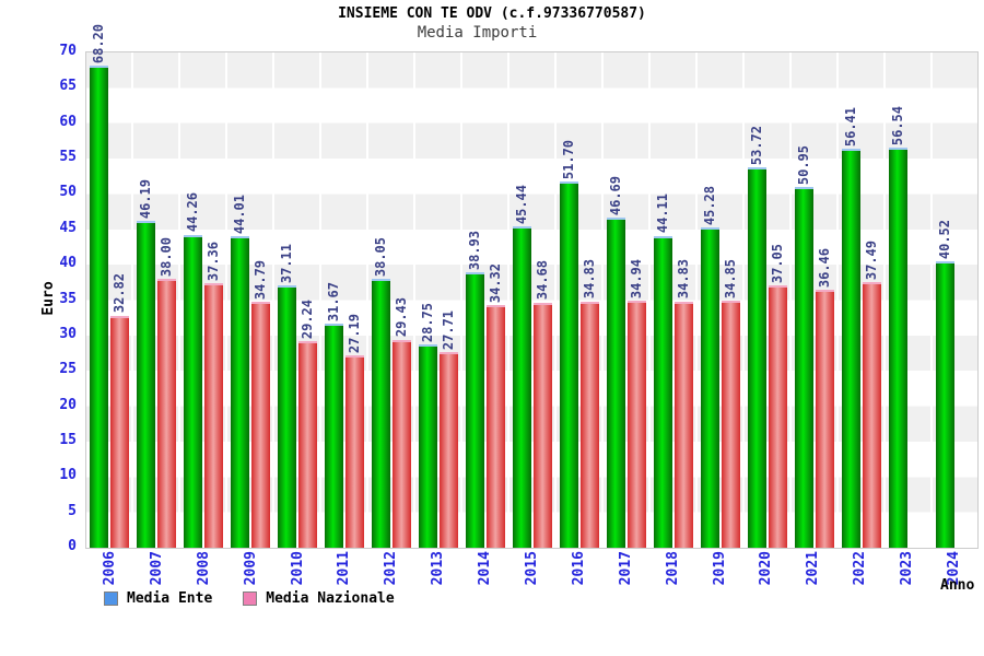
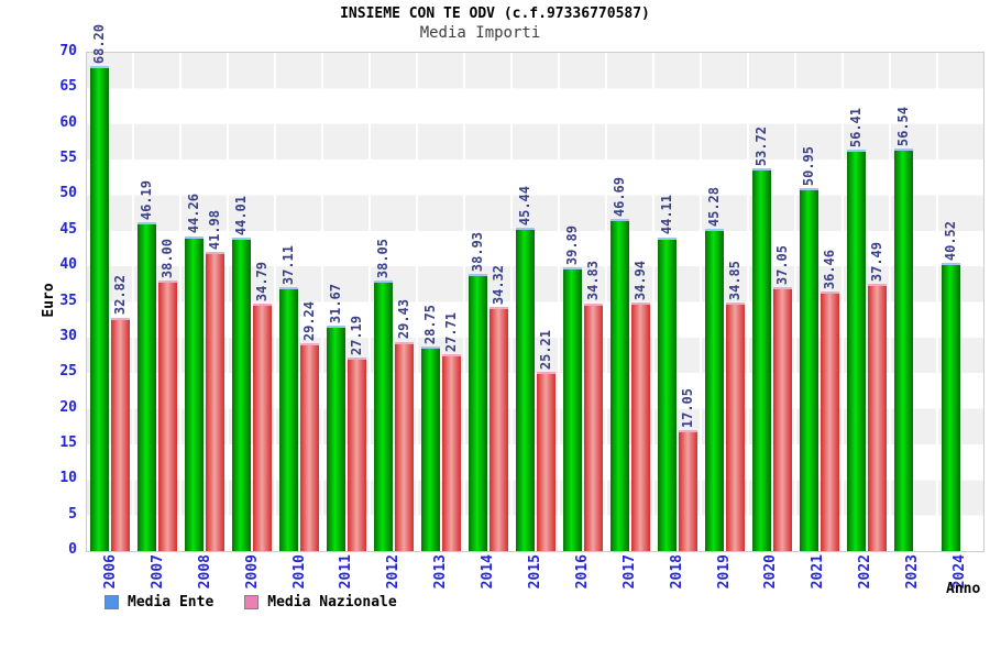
Media Nazionale/2008: 37.36 -> 41.98
Media Nazionale/2015: 34.68 -> 25.21
Media Ente/2016: 51.70 -> 39.89
Media Nazionale/2018: 34.83 -> 17.05
